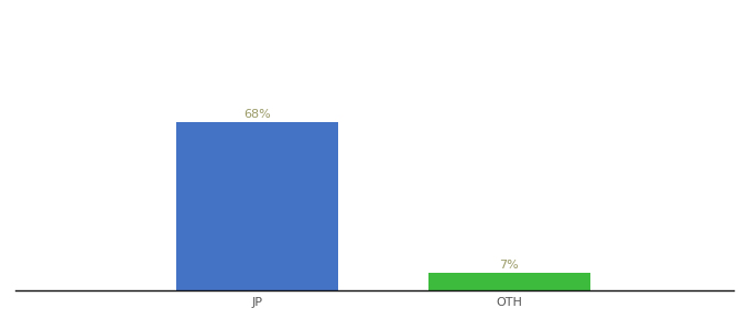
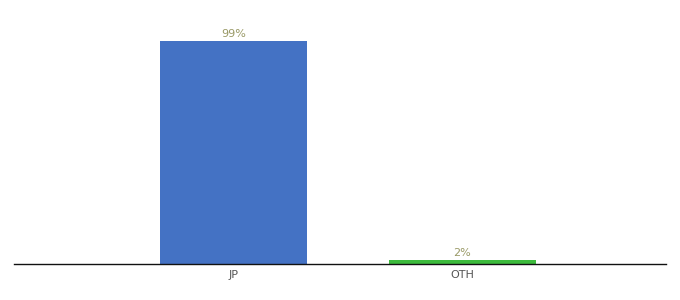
JP: 68% -> 99%
OTH: 7% -> 2%
